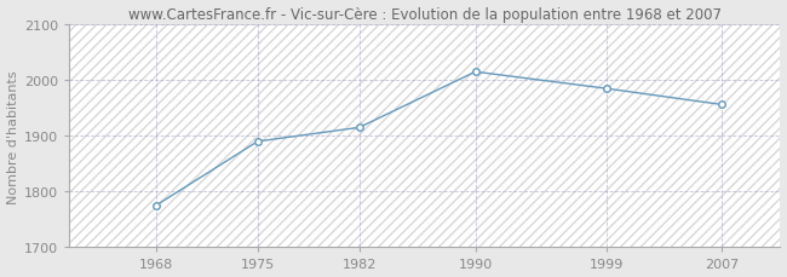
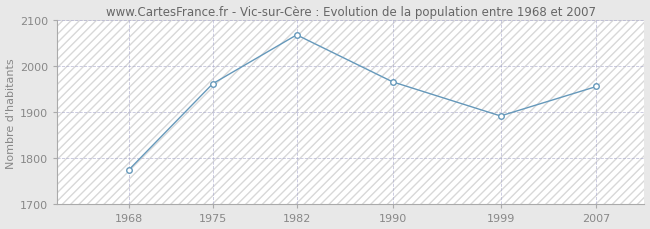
1975: 1890 -> 1962
1982: 1915 -> 2068
1990: 2015 -> 1966
1999: 1985 -> 1892
